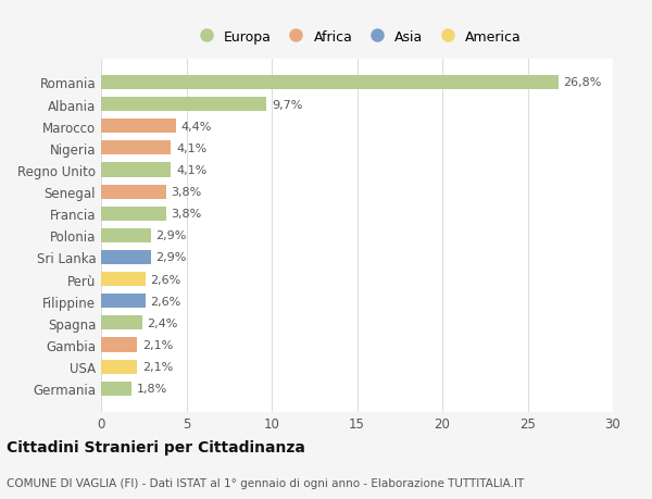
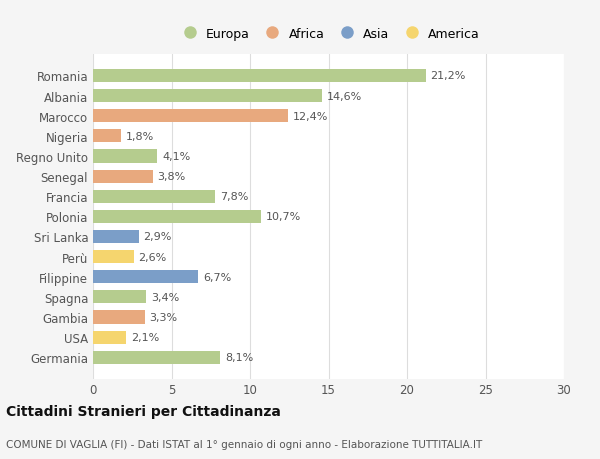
Romania: 26,8% -> 21,2%
Albania: 9,7% -> 14,6%
Marocco: 4,4% -> 12,4%
Nigeria: 4,1% -> 1,8%
Francia: 3,8% -> 7,8%
Polonia: 2,9% -> 10,7%
Filippine: 2,6% -> 6,7%
Spagna: 2,4% -> 3,4%
Gambia: 2,1% -> 3,3%
Germania: 1,8% -> 8,1%
